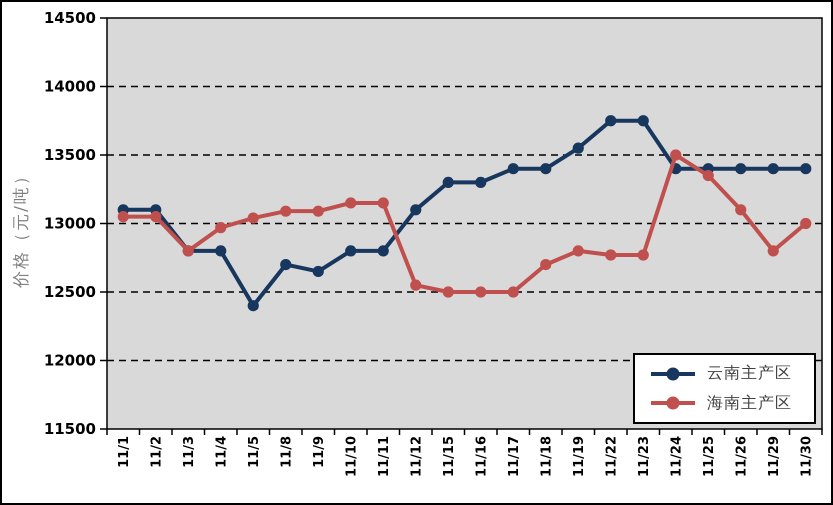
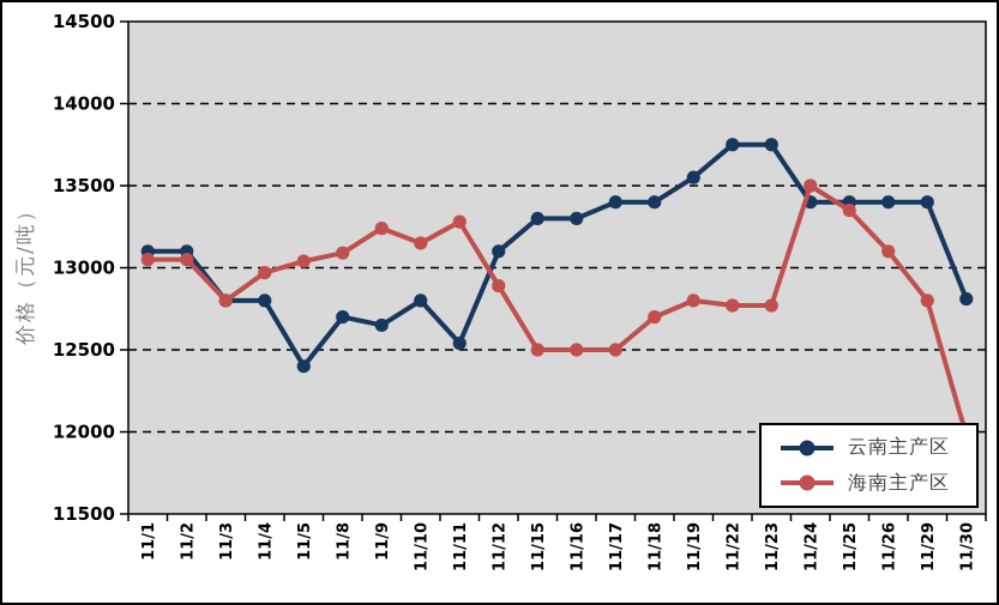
海南主产区/11/9: 13090 -> 13240
云南主产区/11/11: 12800 -> 12540
海南主产区/11/11: 13150 -> 13280
海南主产区/11/12: 12550 -> 12890
云南主产区/11/30: 13400 -> 12810
海南主产区/11/30: 13000 -> 11980
